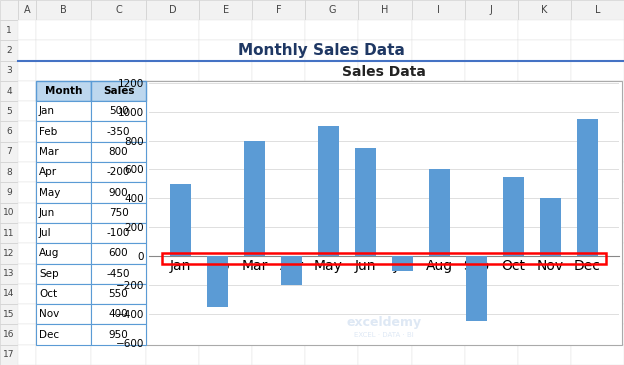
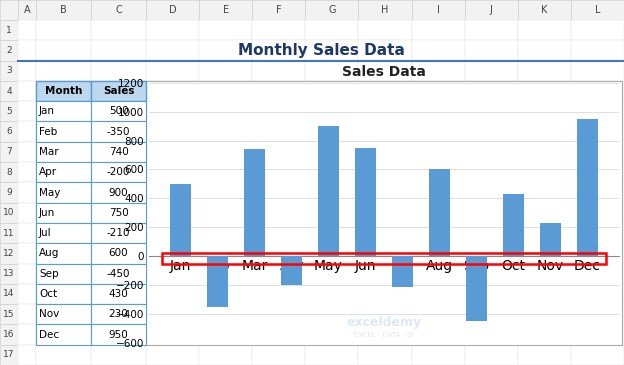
Mar: 800 -> 740
Jul: -100 -> -210
Oct: 550 -> 430
Nov: 400 -> 230
